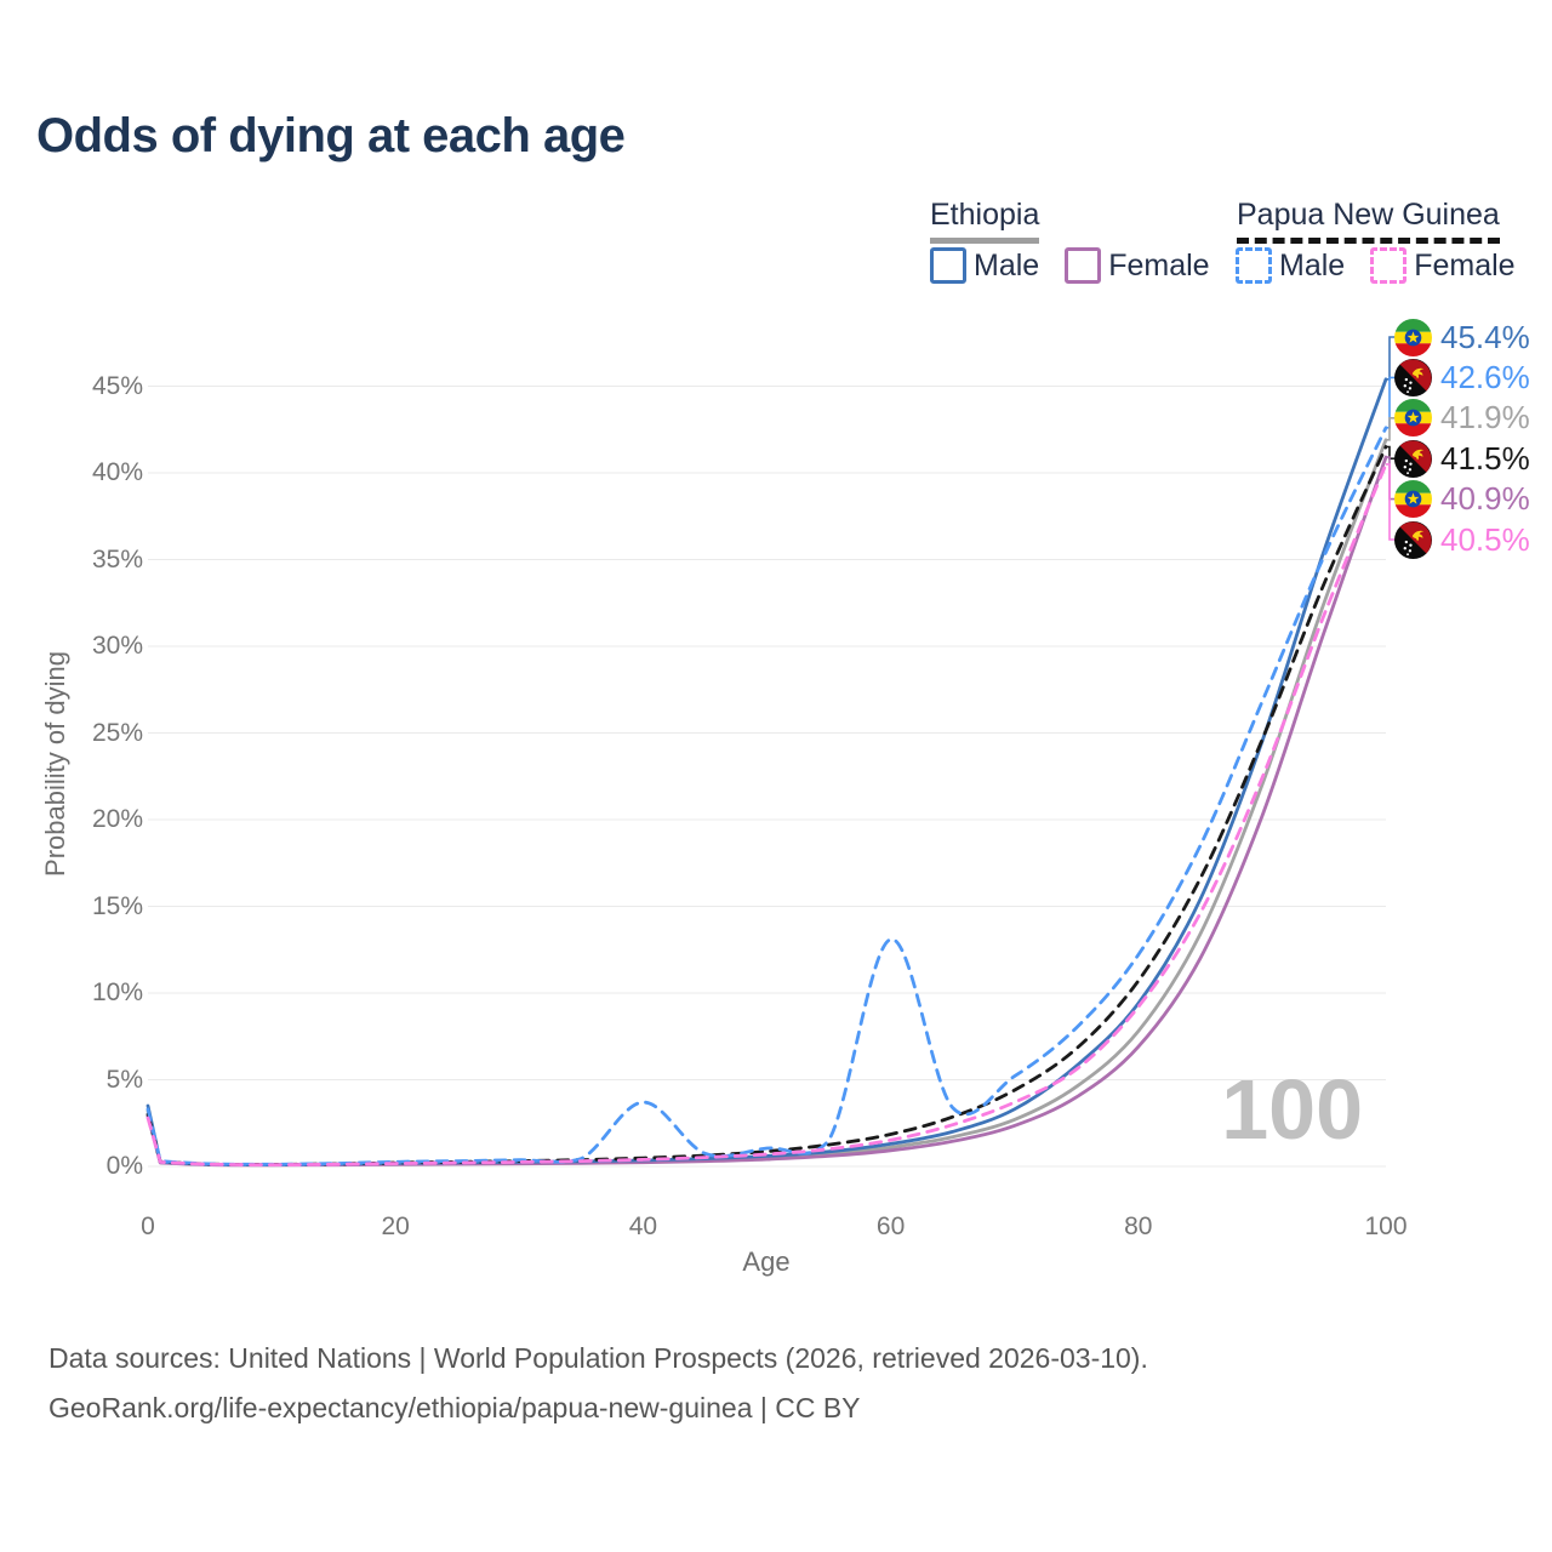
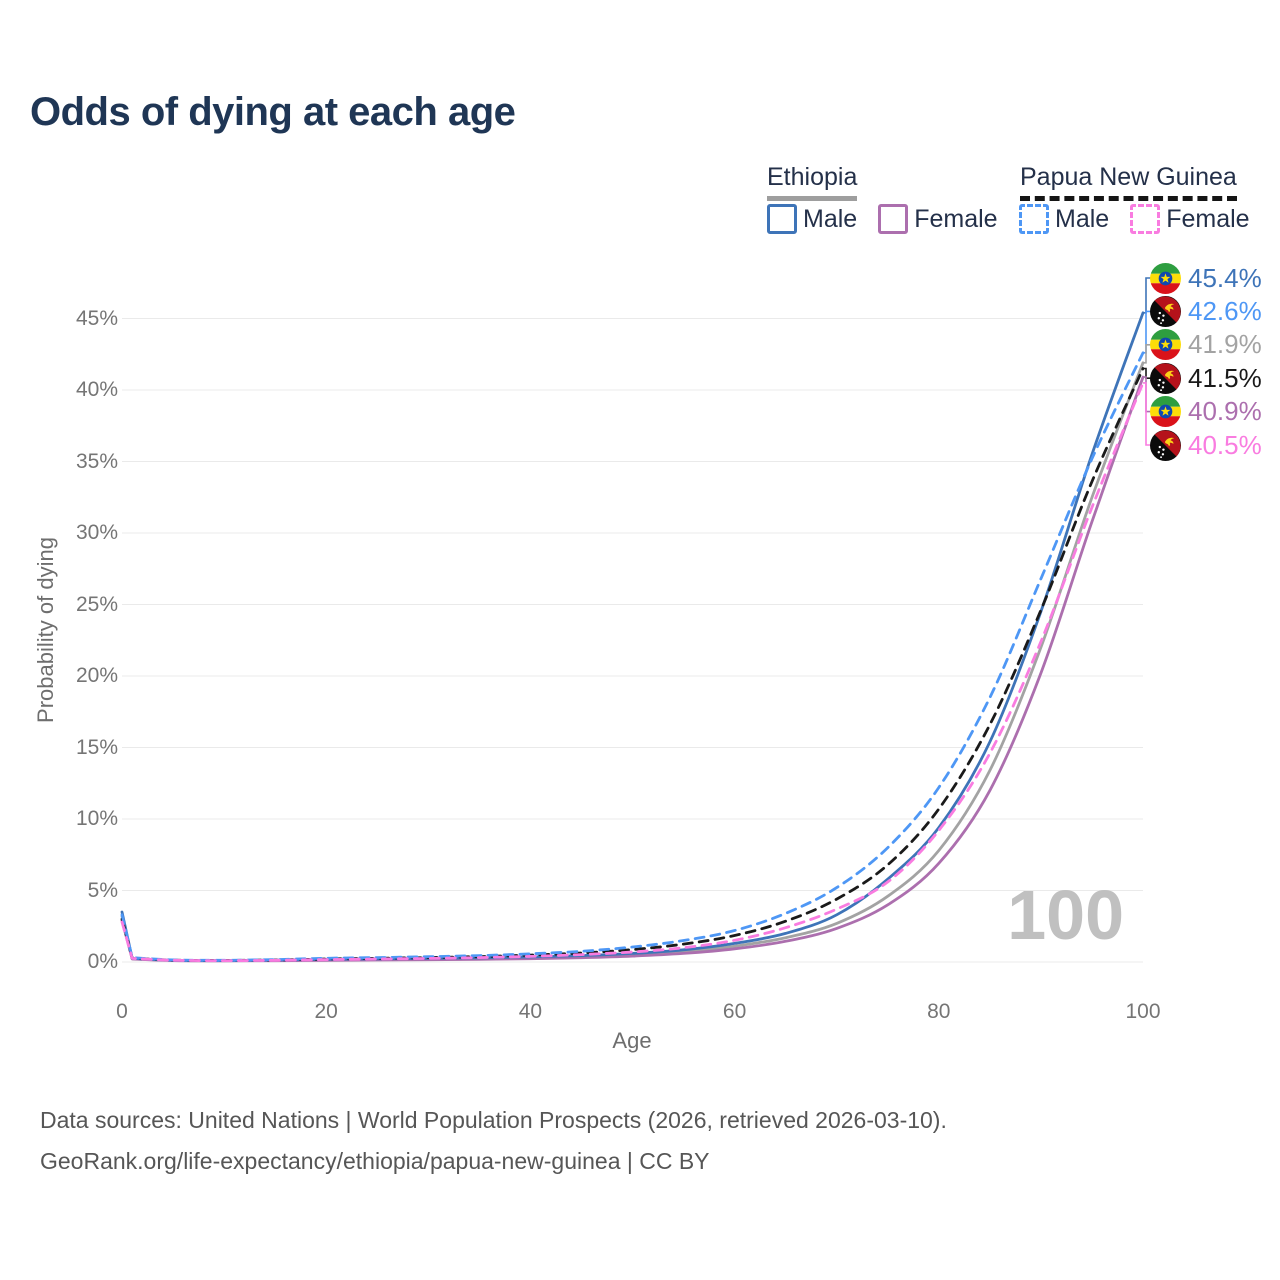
Papua New Guinea Male/40: 3.7% -> 0.6%
Papua New Guinea Male/60: 13.1% -> 2.2%
